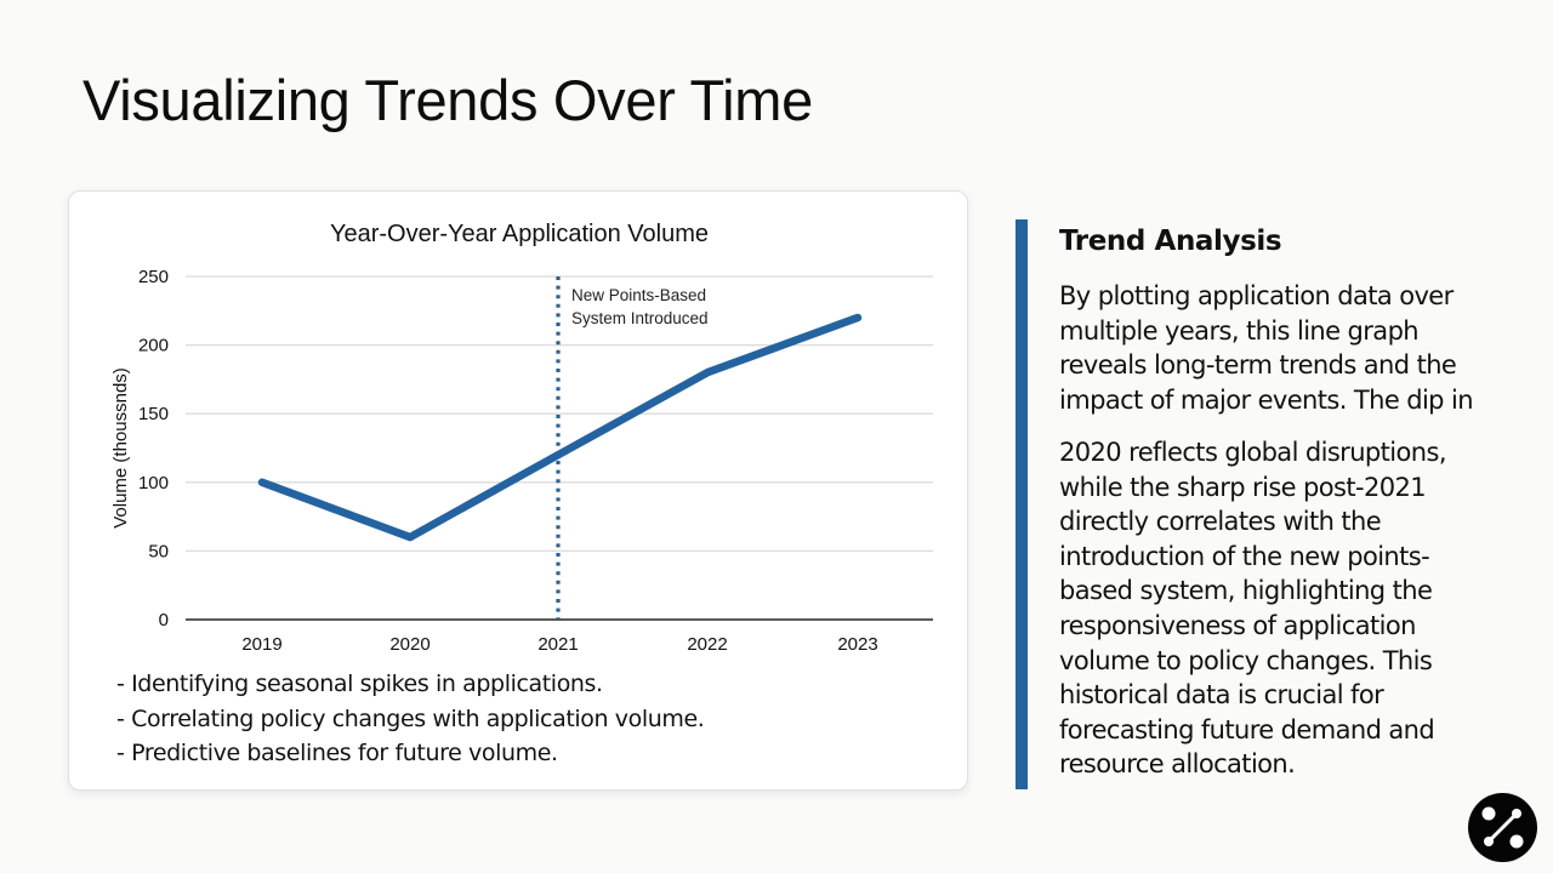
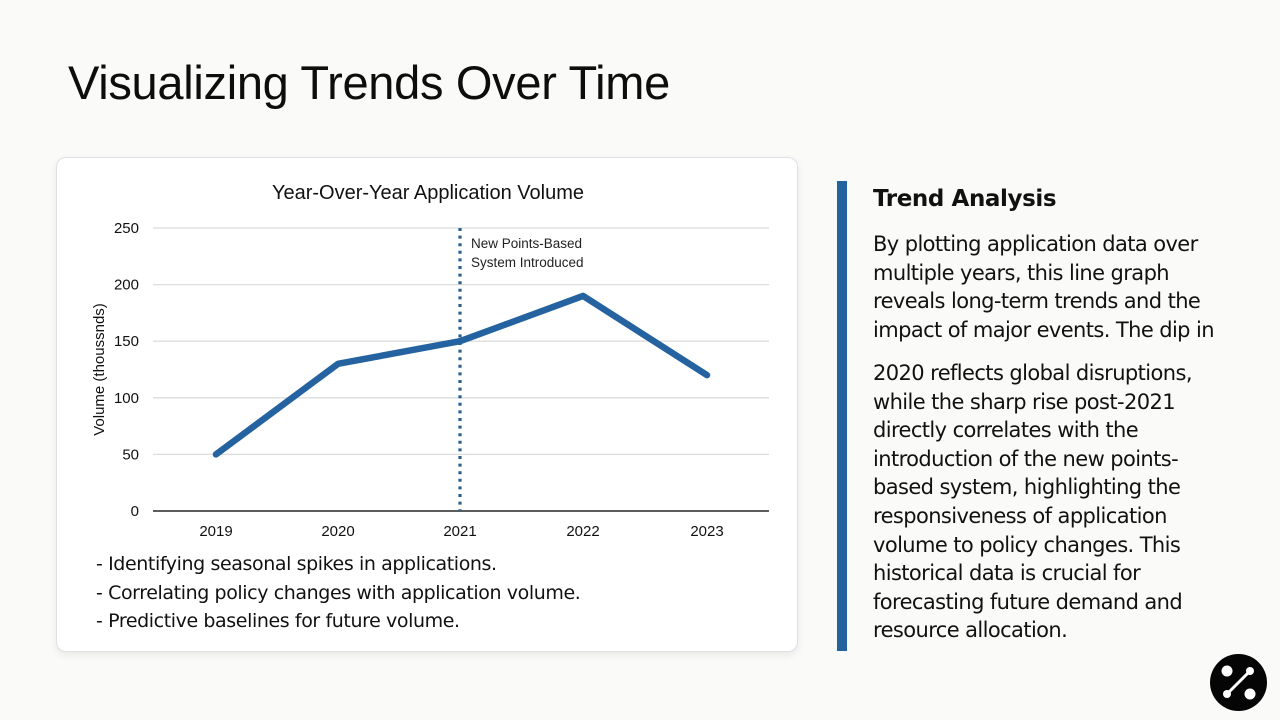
2019: 100 -> 50
2020: 60 -> 130
2021: 120 -> 150
2022: 180 -> 190
2023: 220 -> 120
